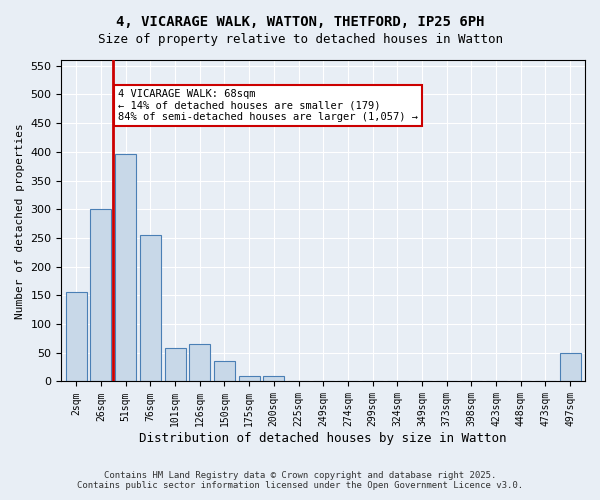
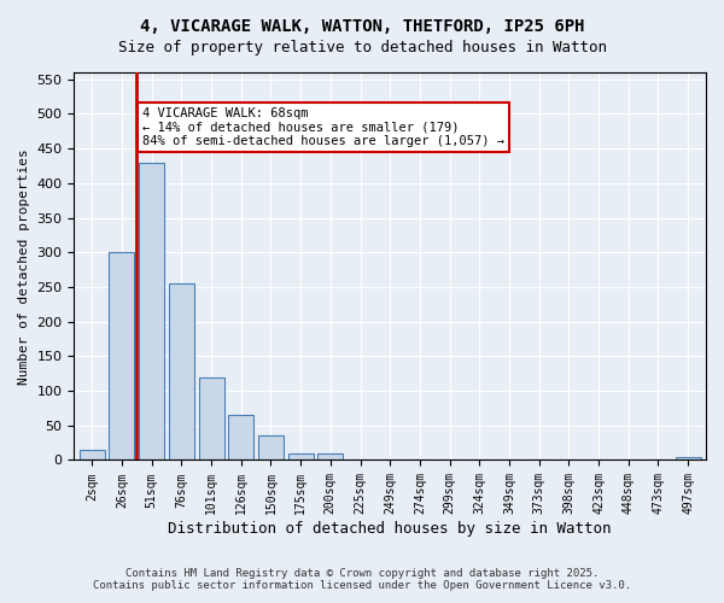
2sqm: 156 -> 15
51sqm: 396 -> 430
101sqm: 58 -> 120
497sqm: 50 -> 5
